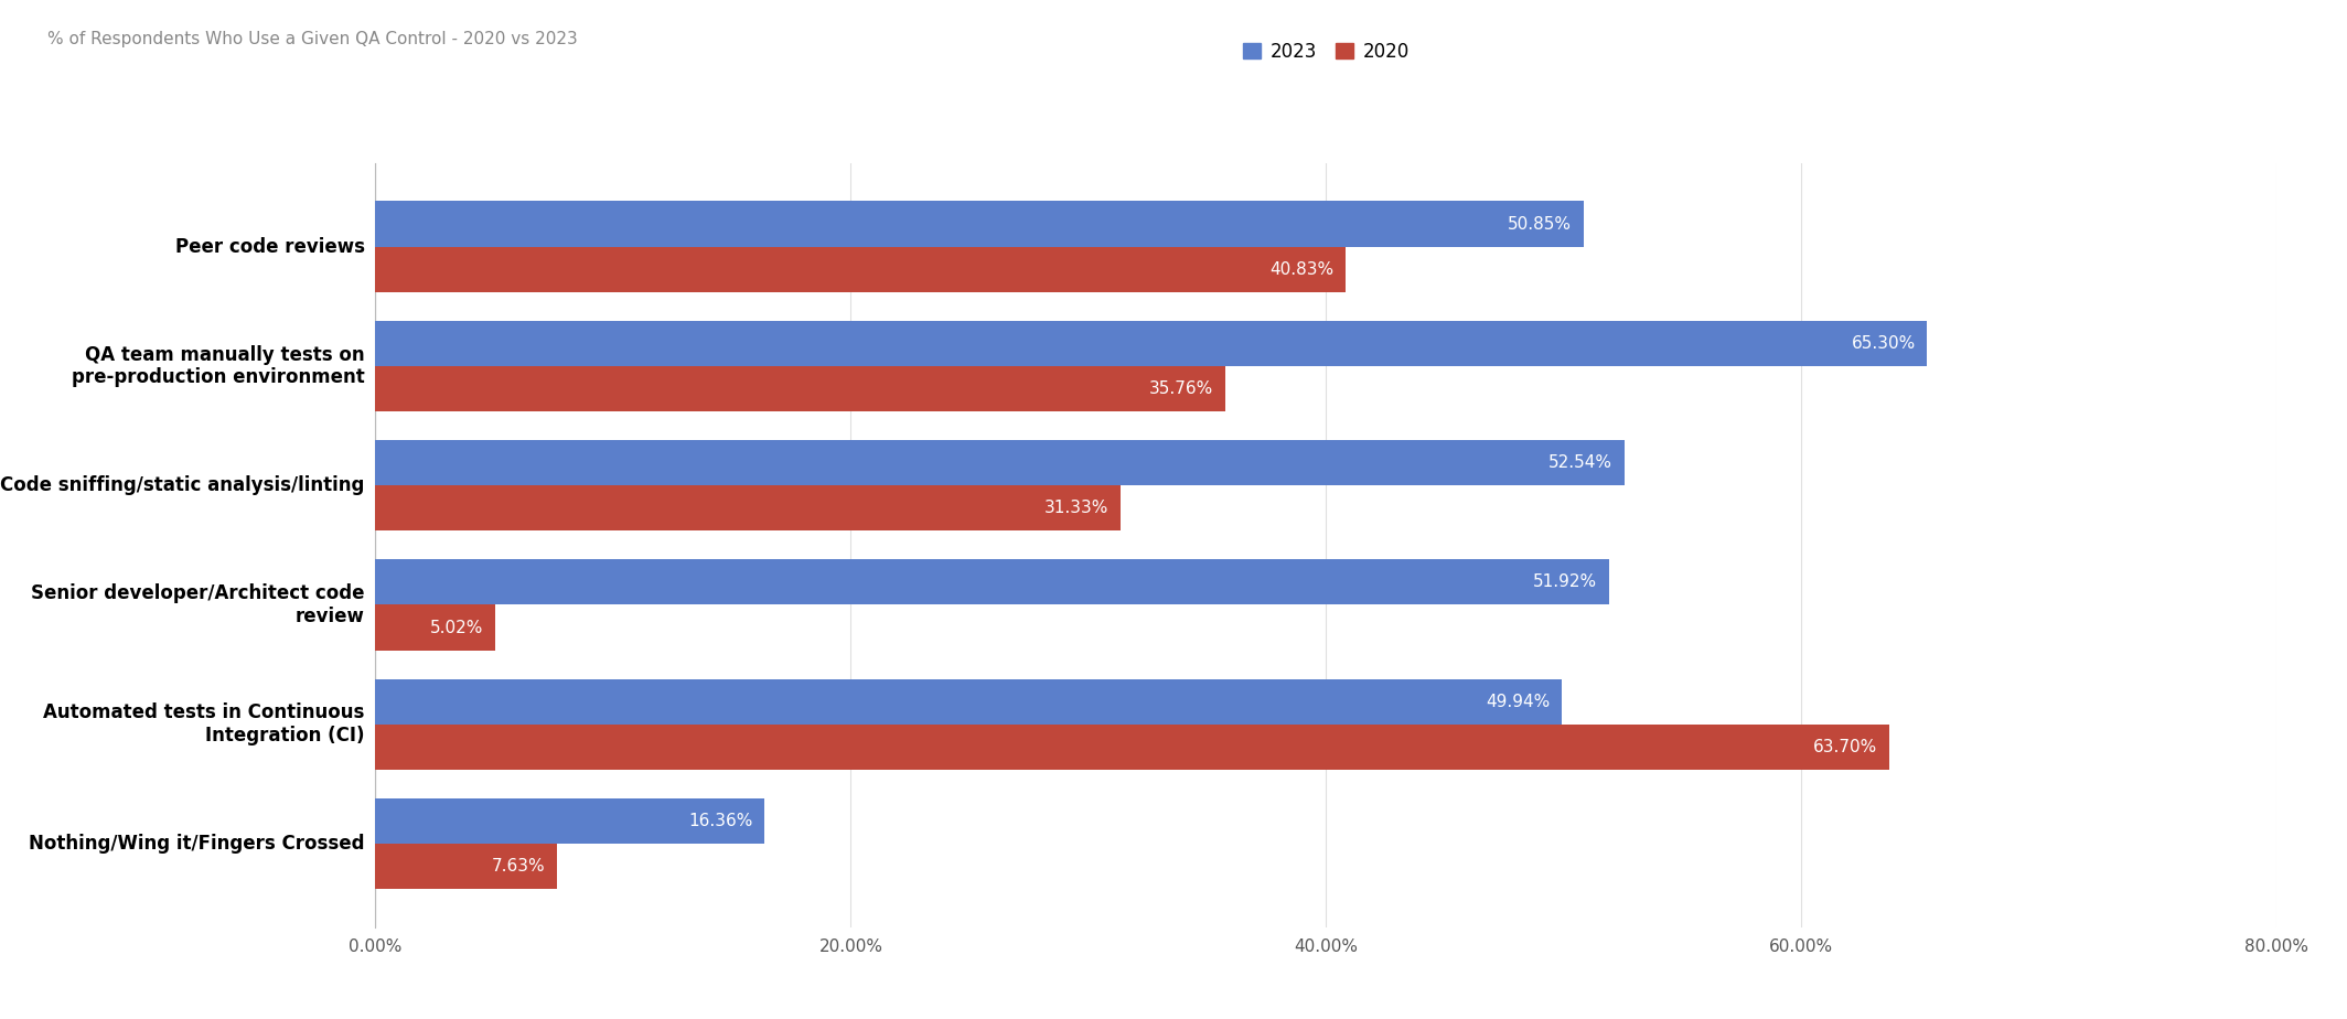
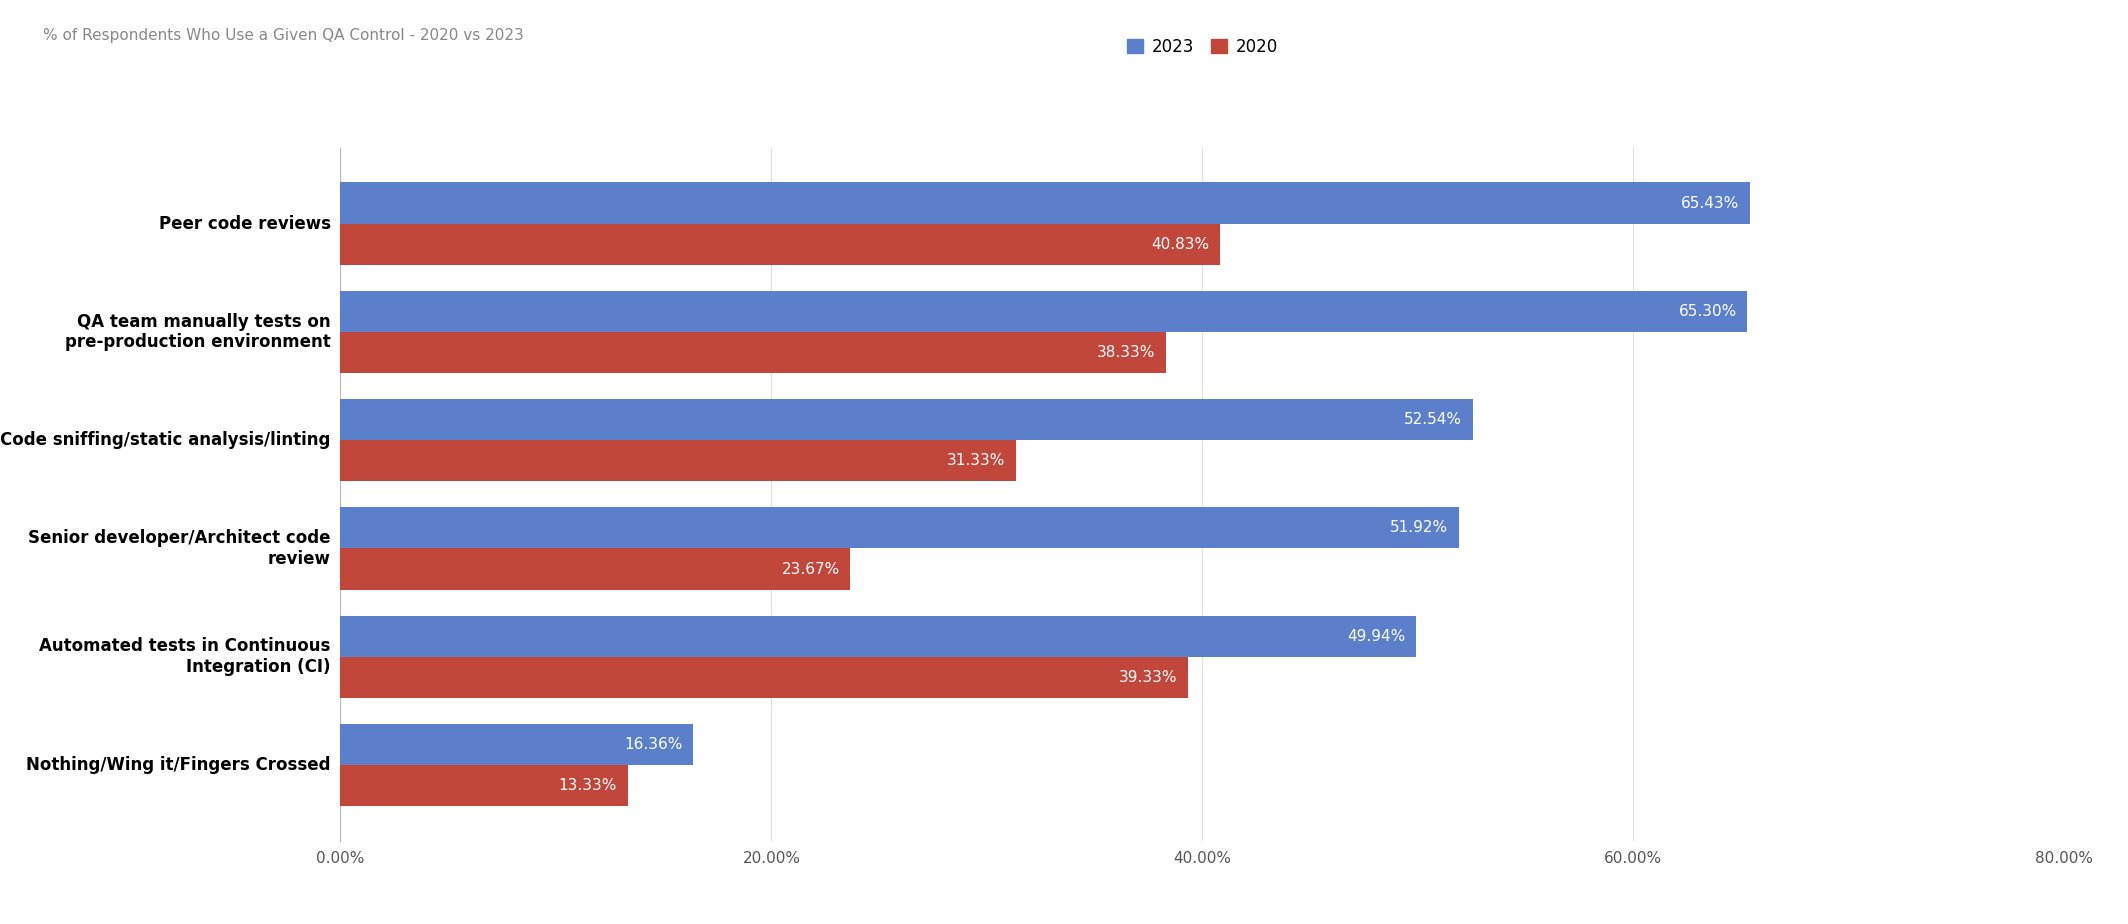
2023/Peer code reviews: 50.85% -> 65.43%
2020/QA team manually tests on pre-production environment: 35.76% -> 38.33%
2020/Senior developer/Architect code review: 5.02% -> 23.67%
2020/Automated tests in Continuous Integration (CI): 63.70% -> 39.33%
2020/Nothing/Wing it/Fingers Crossed: 7.63% -> 13.33%
